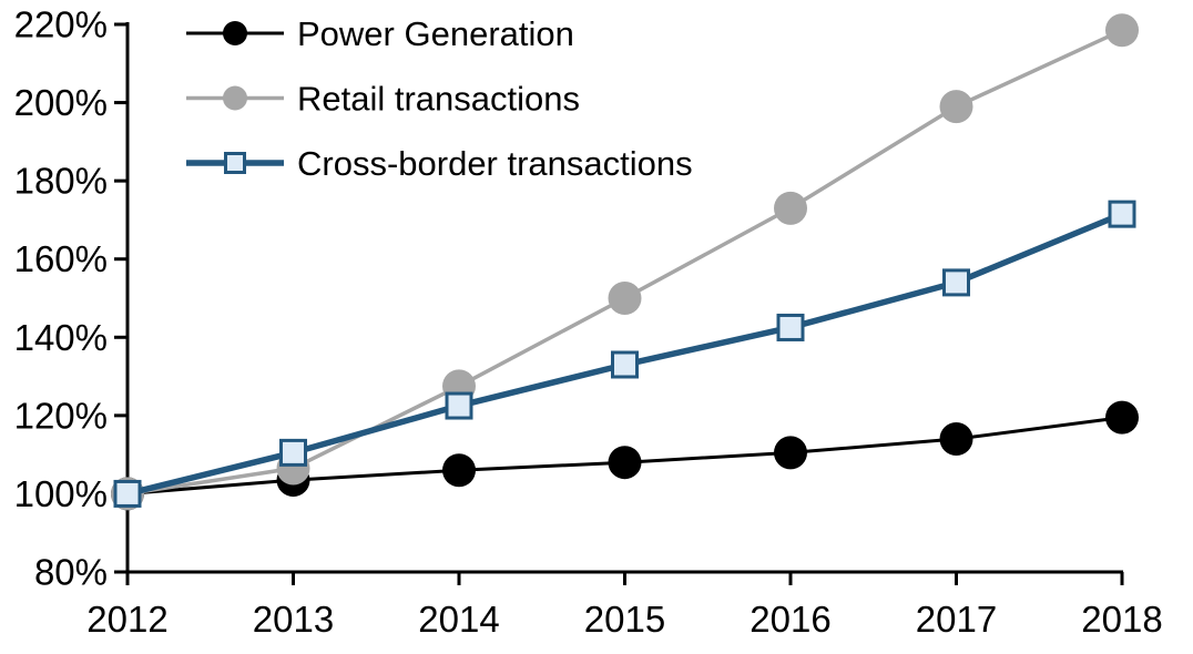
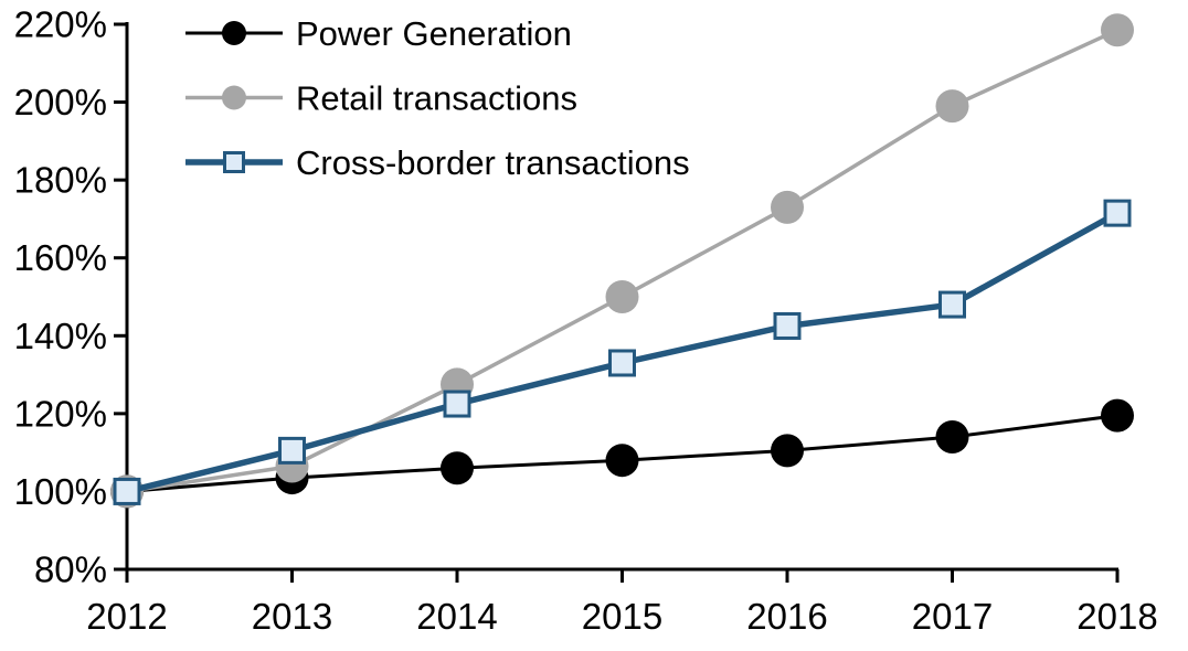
Cross-border transactions/2017: 154% -> 148%
